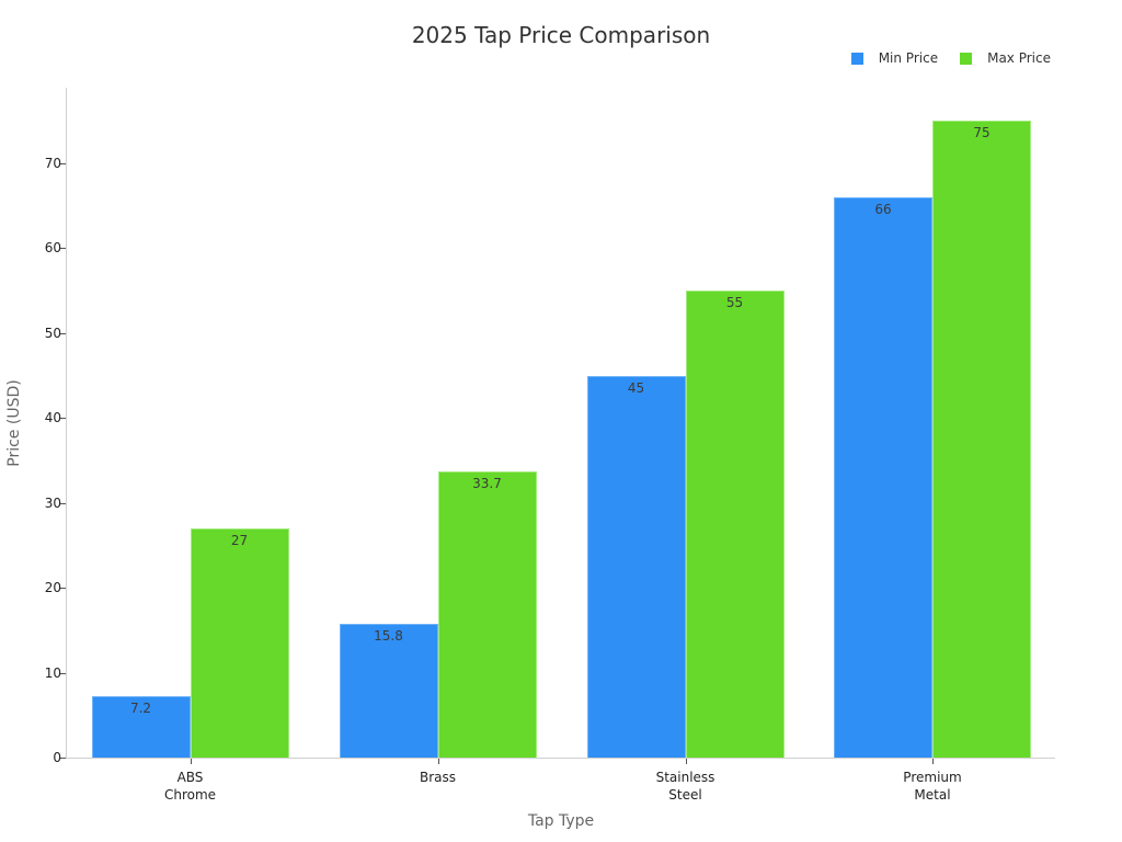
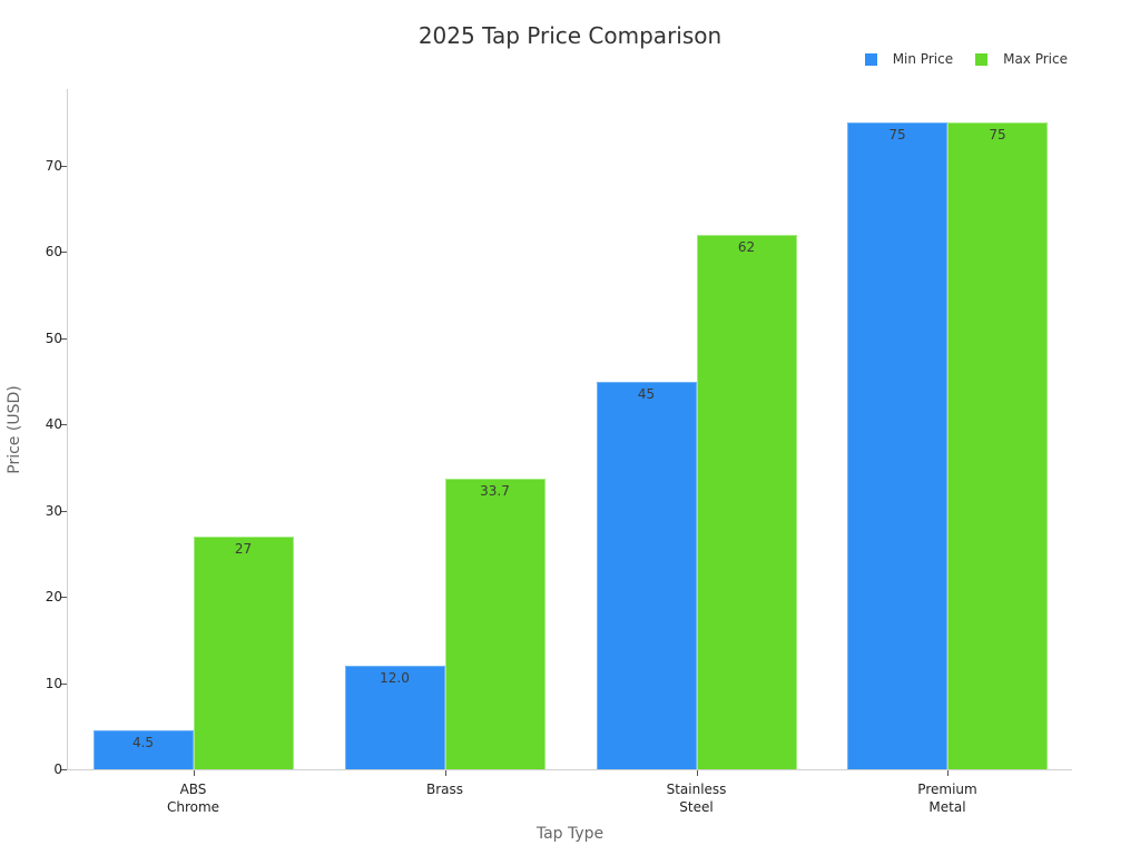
Min Price/ABS Chrome: 7.2 -> 4.5
Min Price/Brass: 15.8 -> 12.0
Max Price/Stainless Steel: 55 -> 62
Min Price/Premium Metal: 66 -> 75
